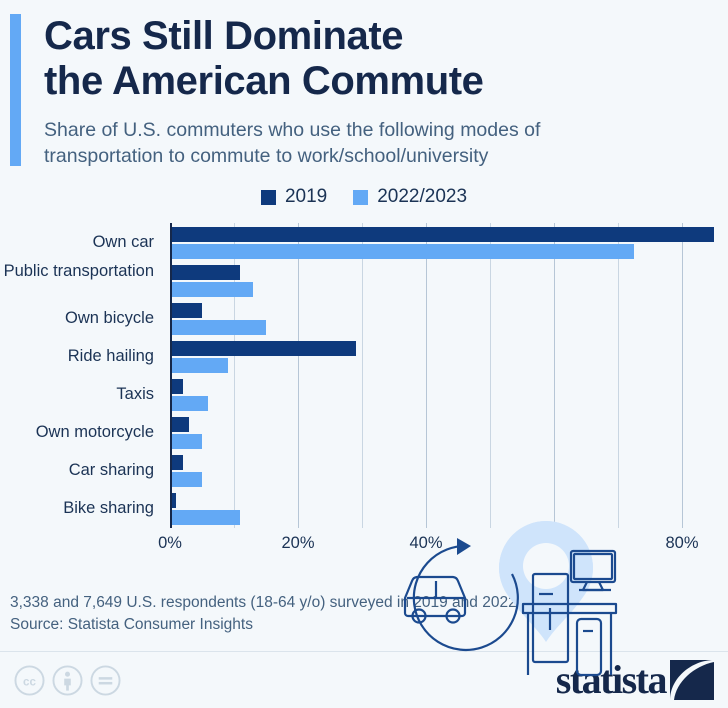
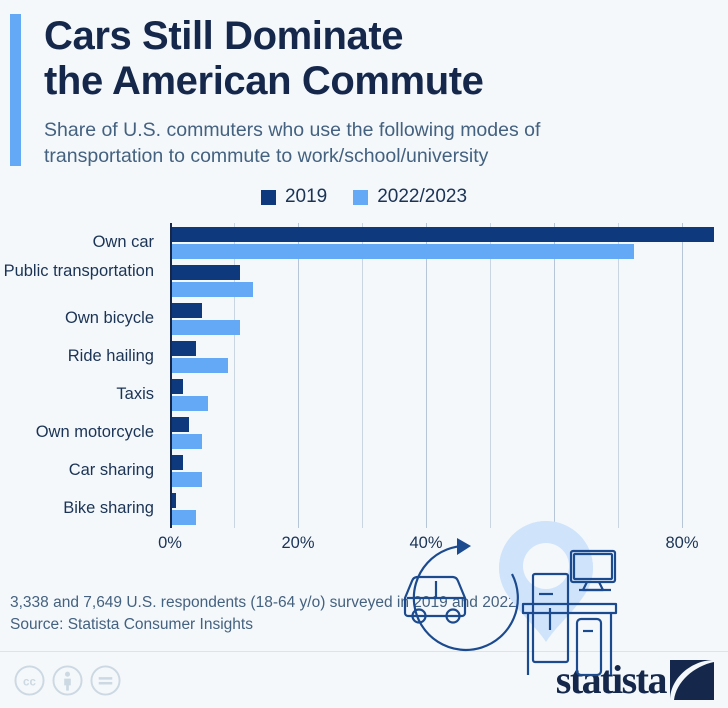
2022/2023/Own bicycle: 15% -> 11%
2019/Ride hailing: 29% -> 4%
2022/2023/Bike sharing: 11% -> 4%
